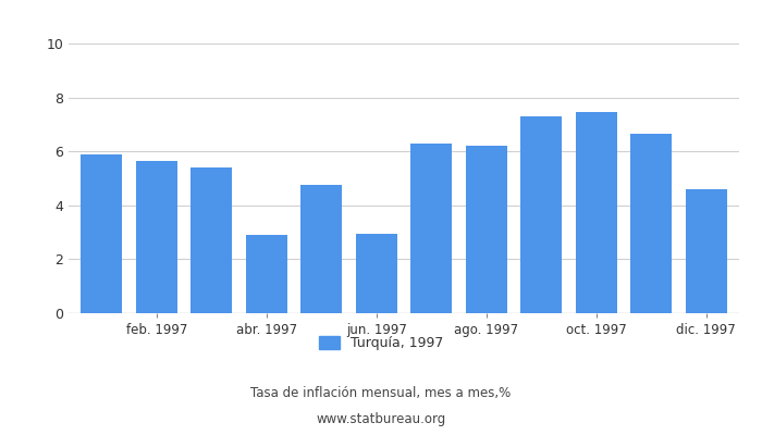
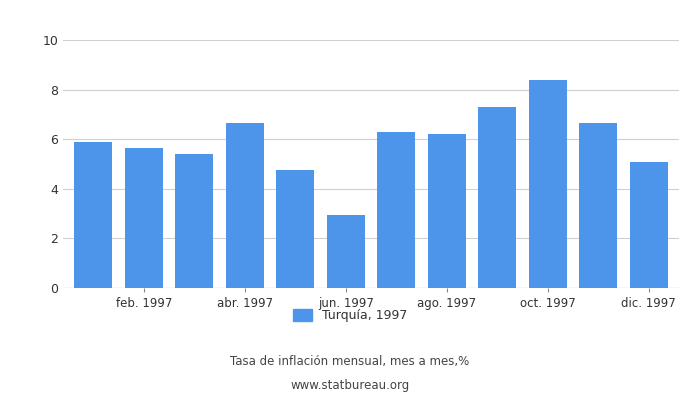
abr. 1997: 2.90 -> 6.65
oct. 1997: 7.45 -> 8.40
dic. 1997: 4.60 -> 5.10
